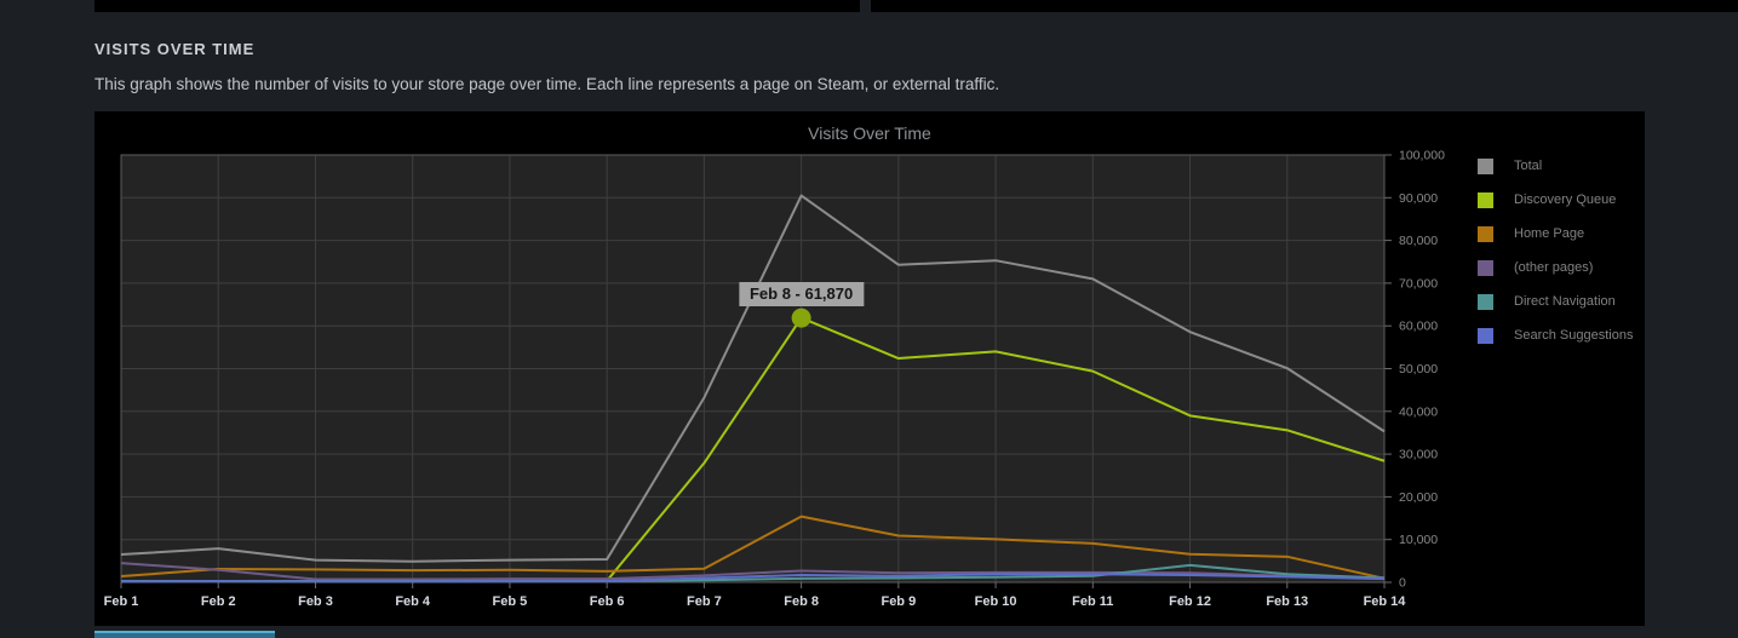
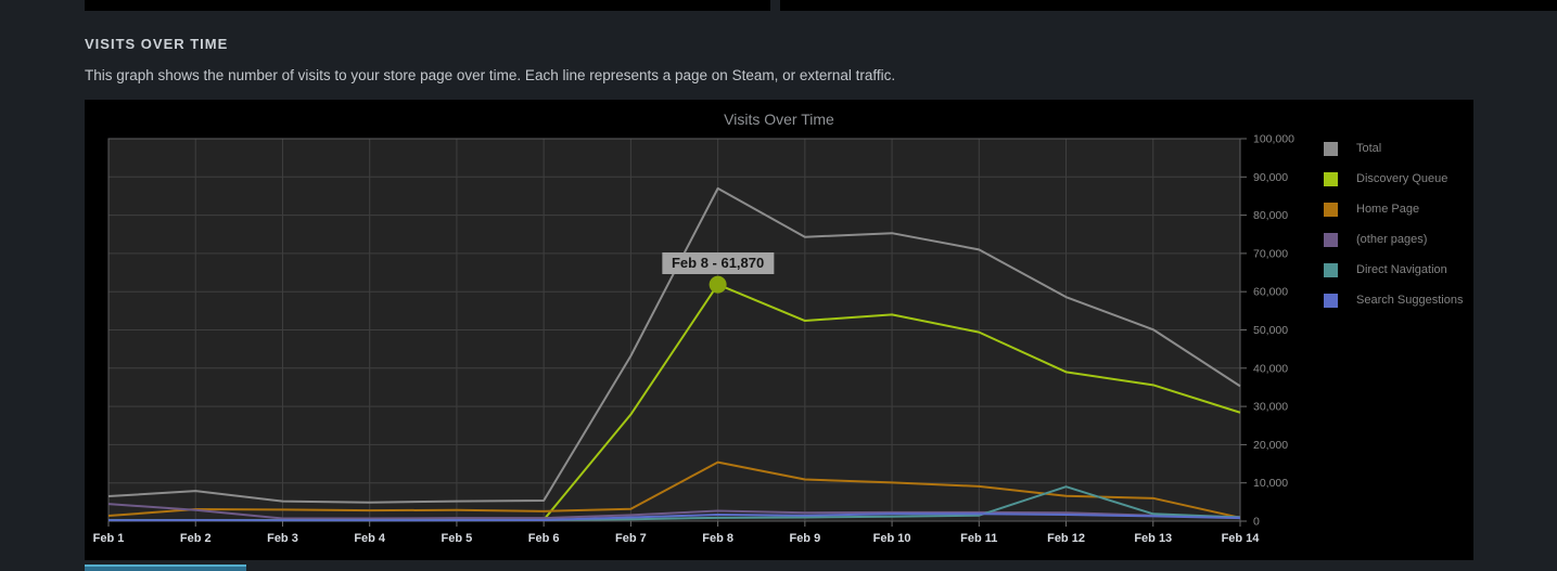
Total/Feb 8: 90000 -> 87000
Direct Navigation/Feb 12: 4000 -> 9000
